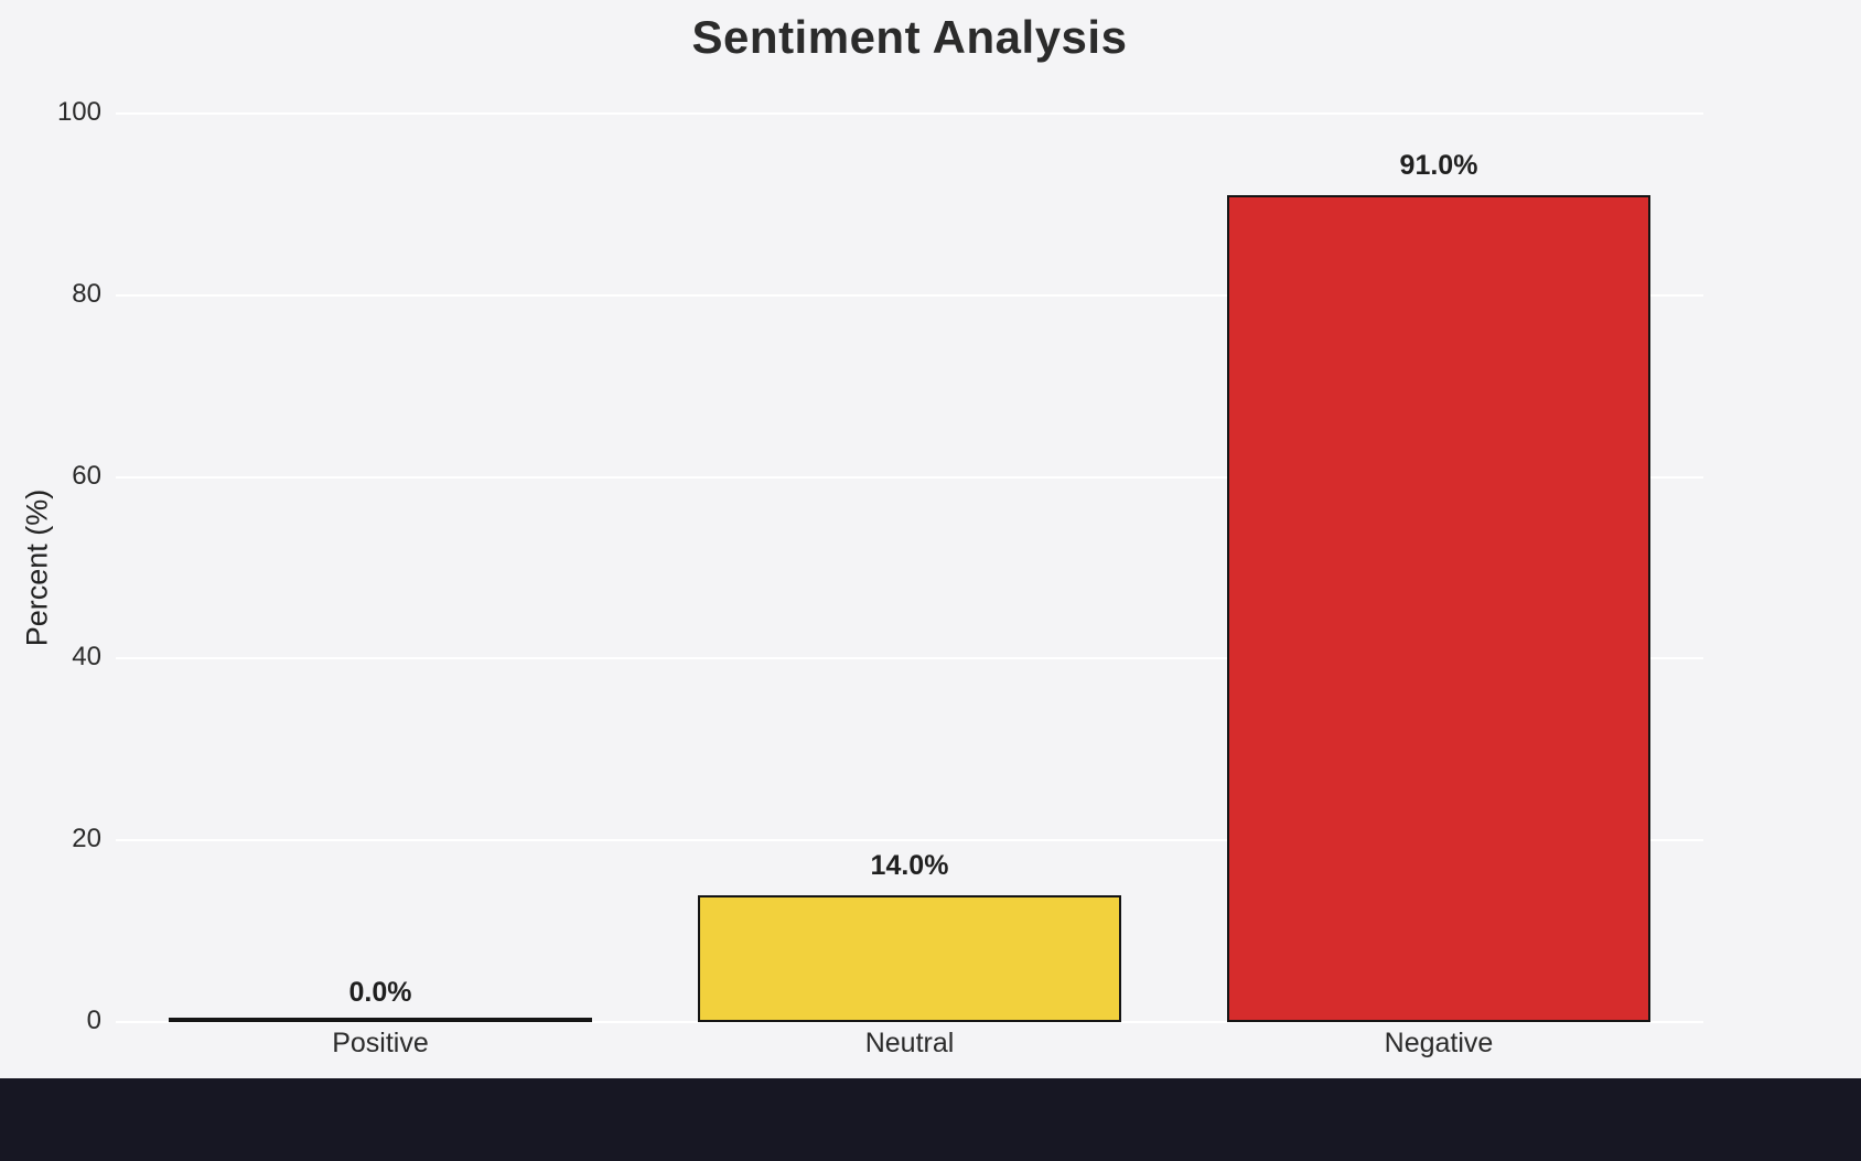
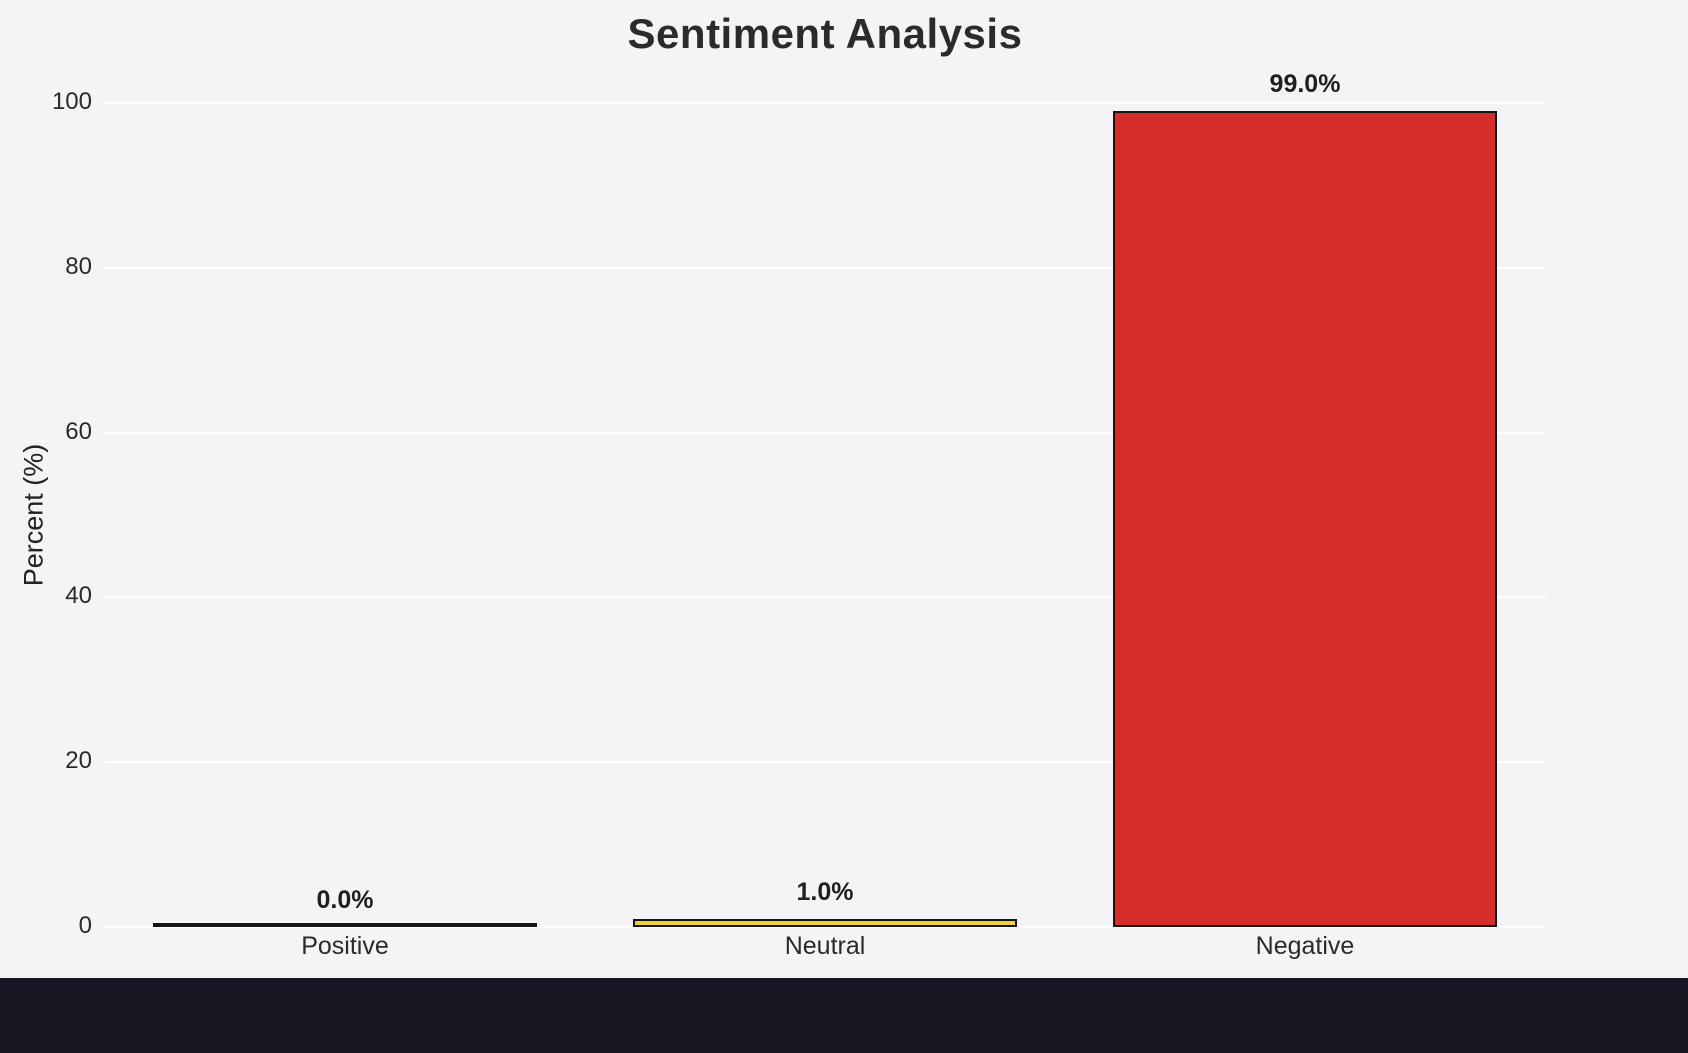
Neutral: 14.0% -> 1.0%
Negative: 91.0% -> 99.0%
